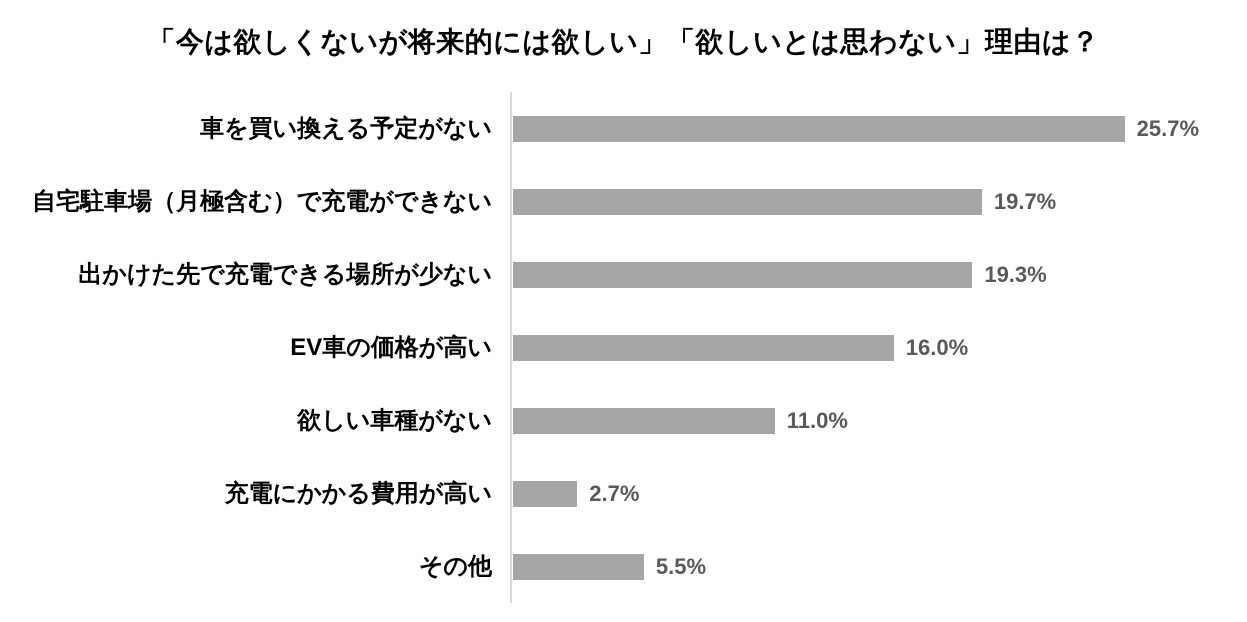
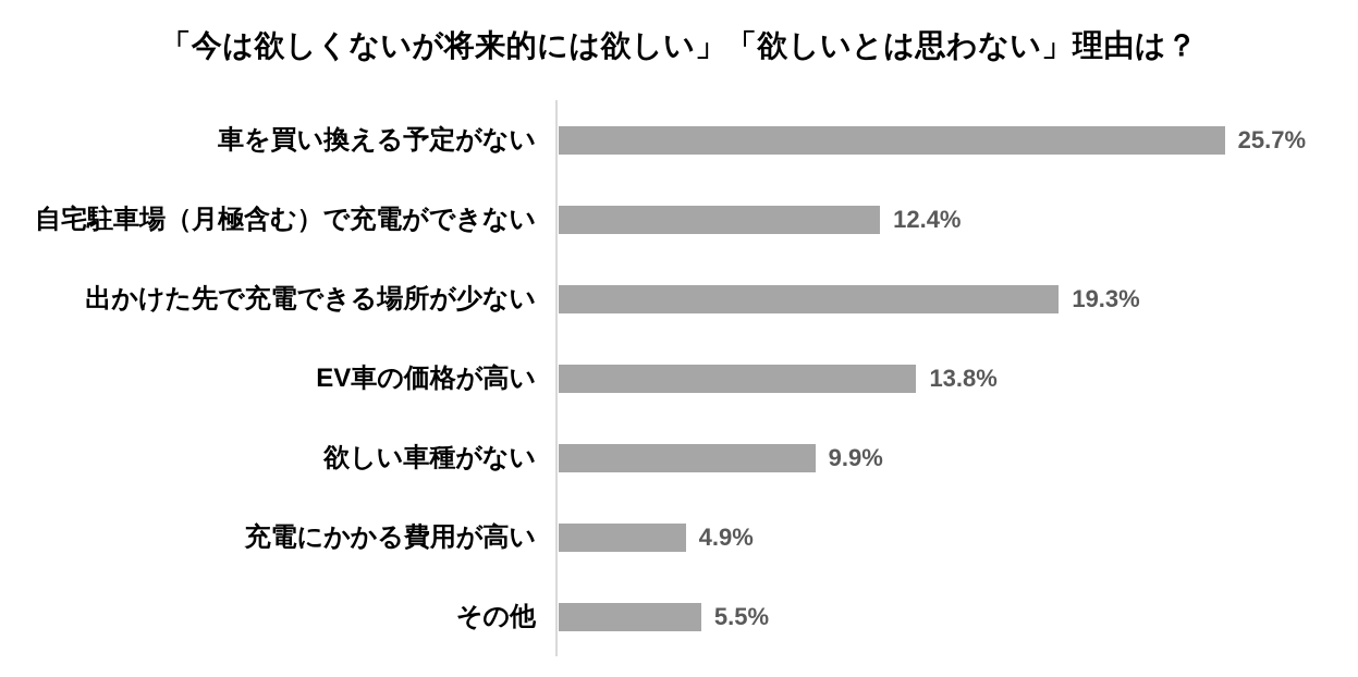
自宅駐車場（月極含む）で充電ができない: 19.7% -> 12.4%
EV車の価格が高い: 16.0% -> 13.8%
欲しい車種がない: 11.0% -> 9.9%
充電にかかる費用が高い: 2.7% -> 4.9%
